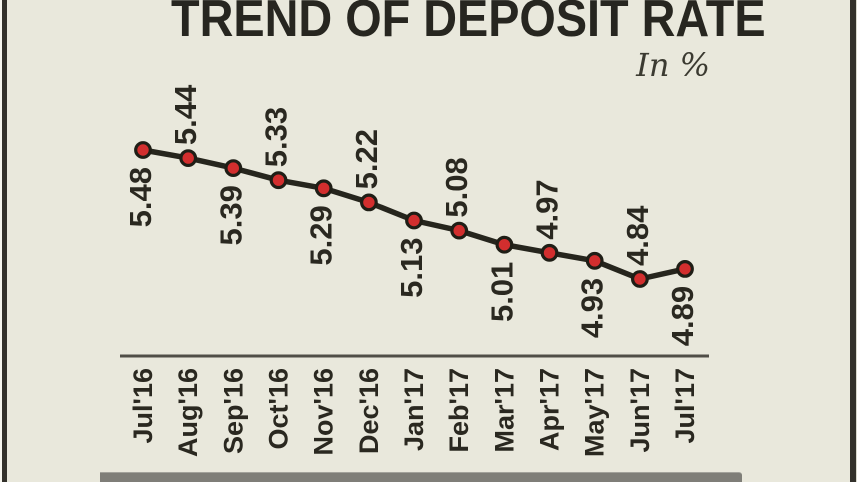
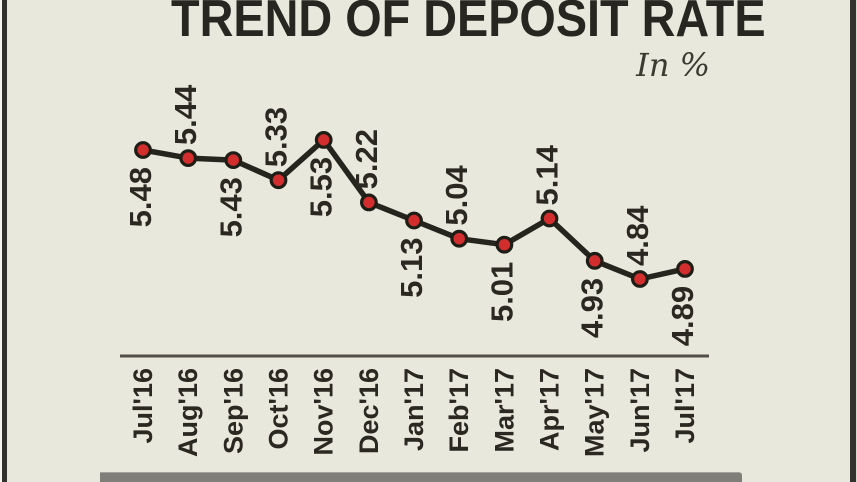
Sep'16: 5.39 -> 5.43
Nov'16: 5.29 -> 5.53
Feb'17: 5.08 -> 5.04
Apr'17: 4.97 -> 5.14
